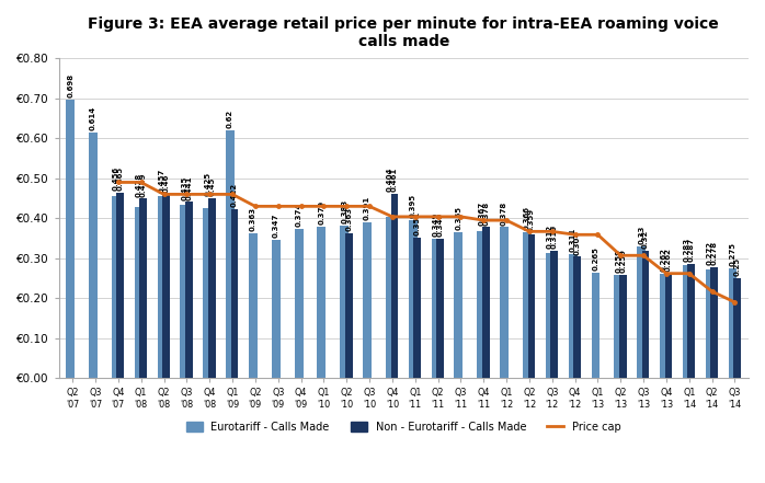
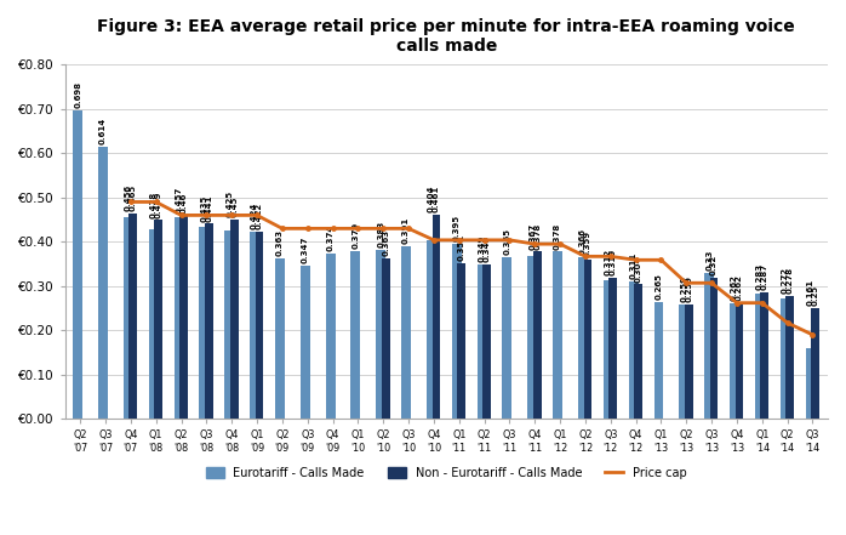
Eurotariff - Calls Made/Q1 '09: €0.620 -> €0.424
Eurotariff - Calls Made/Q3 '14: €0.275 -> €0.161
